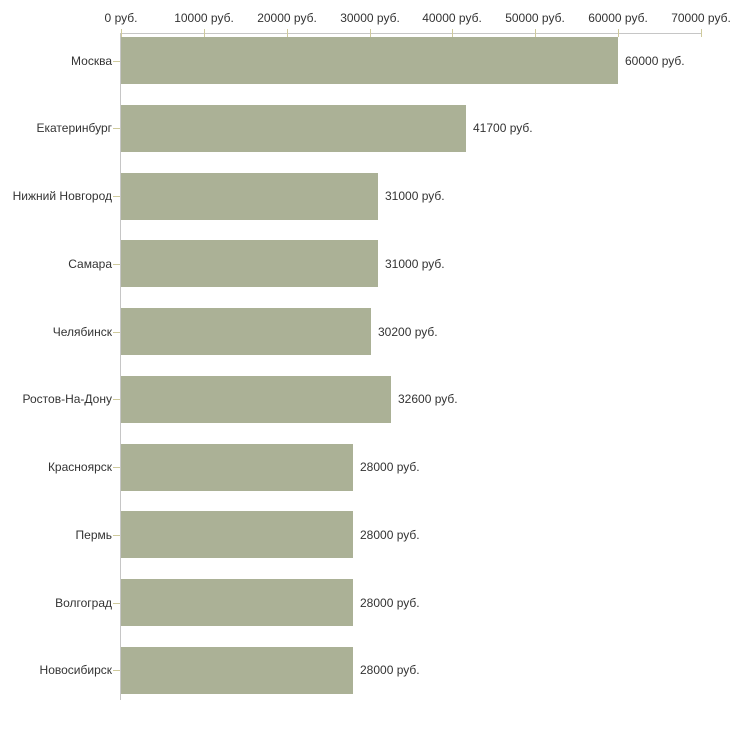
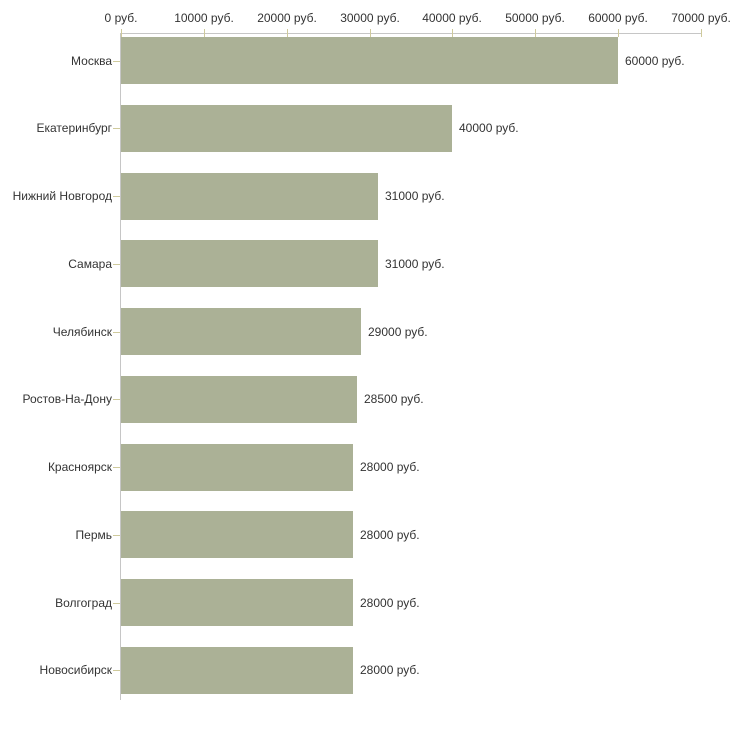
Екатеринбург: 41700 -> 40000
Челябинск: 30200 -> 29000
Ростов-На-Дону: 32600 -> 28500
